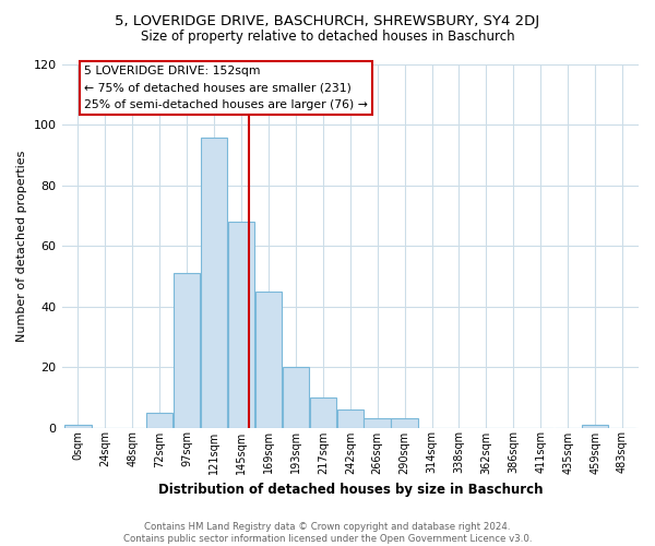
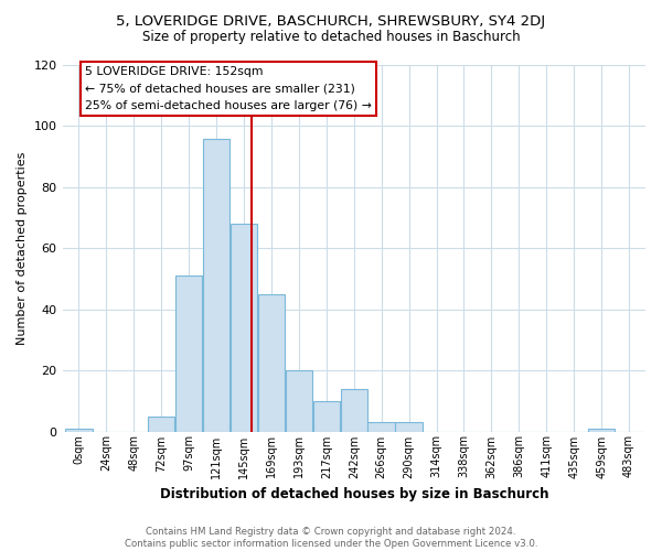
242sqm: 6 -> 14
